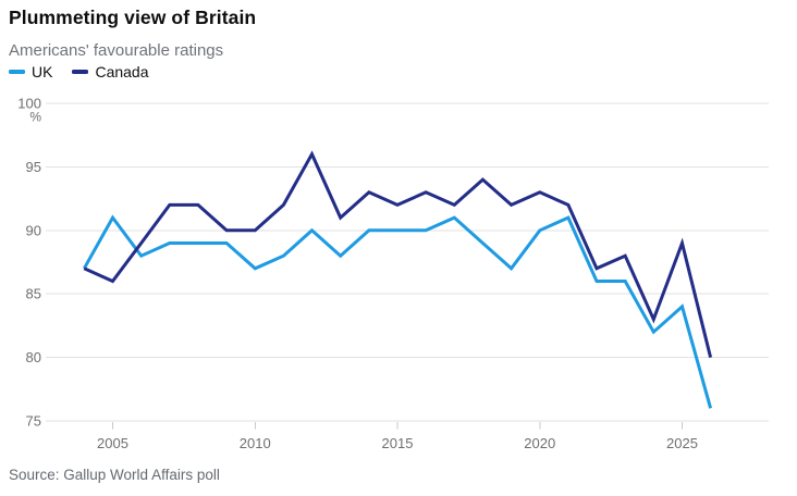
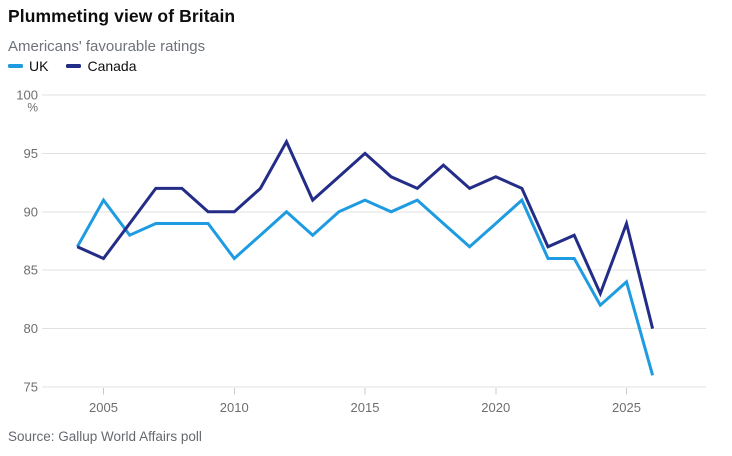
UK/2010: 87 -> 86
UK/2015: 90 -> 91
Canada/2015: 92 -> 95
UK/2020: 90 -> 89
